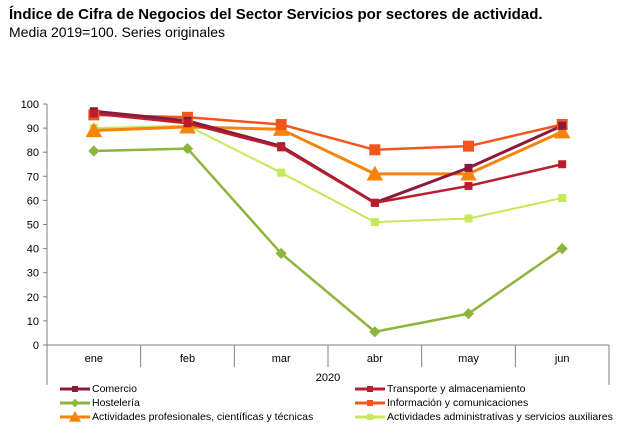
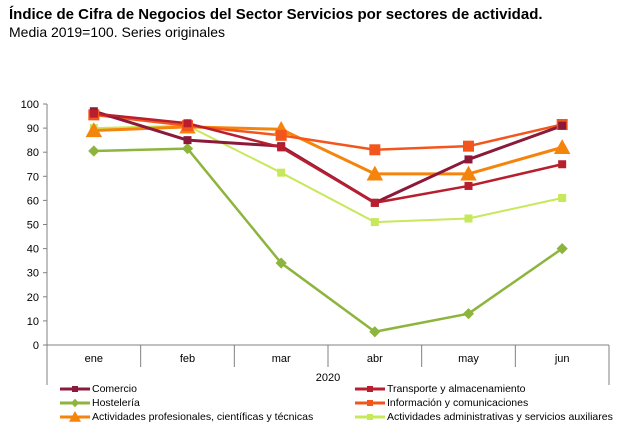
Comercio/feb: 93 -> 85
Información y comunicaciones/feb: 94 -> 91
Hostelería/mar: 38 -> 34
Información y comunicaciones/mar: 92 -> 87
Comercio/may: 74 -> 77
Actividades profesionales, científicas y técnicas/jun: 88 -> 82
